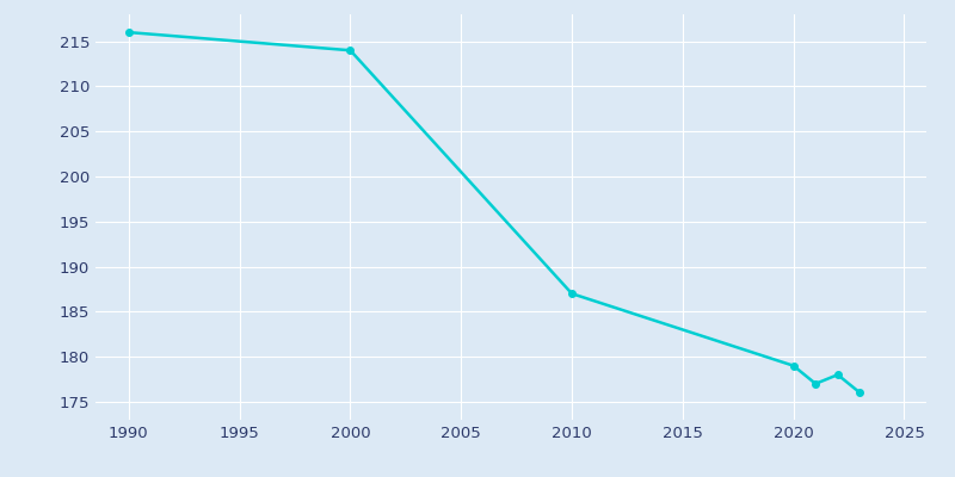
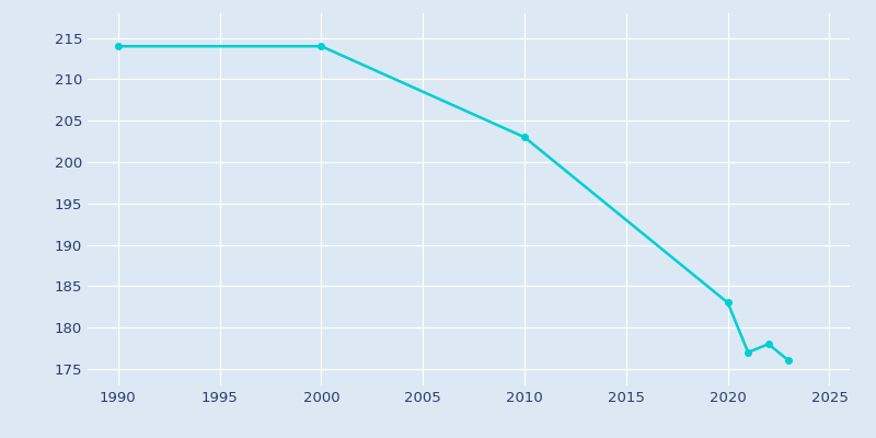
1990: 216 -> 214
2010: 187 -> 203
2020: 179 -> 183
